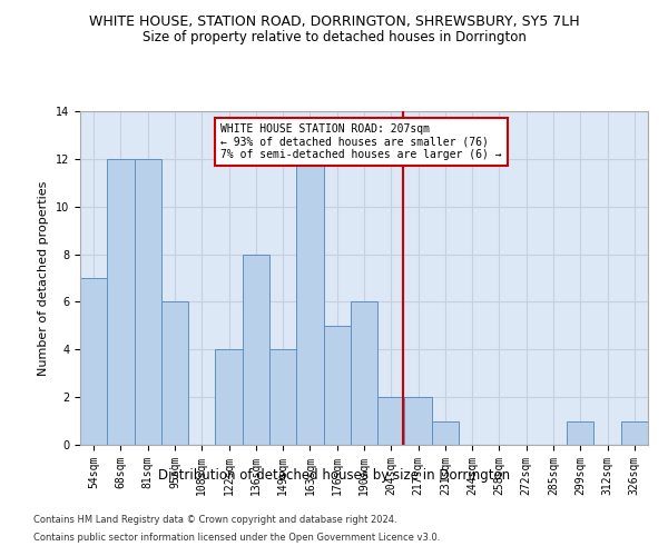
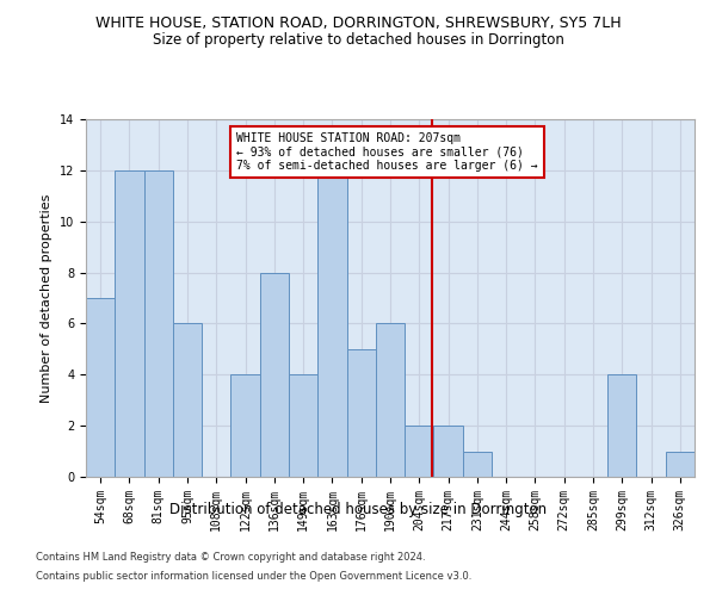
299sqm: 1 -> 4
